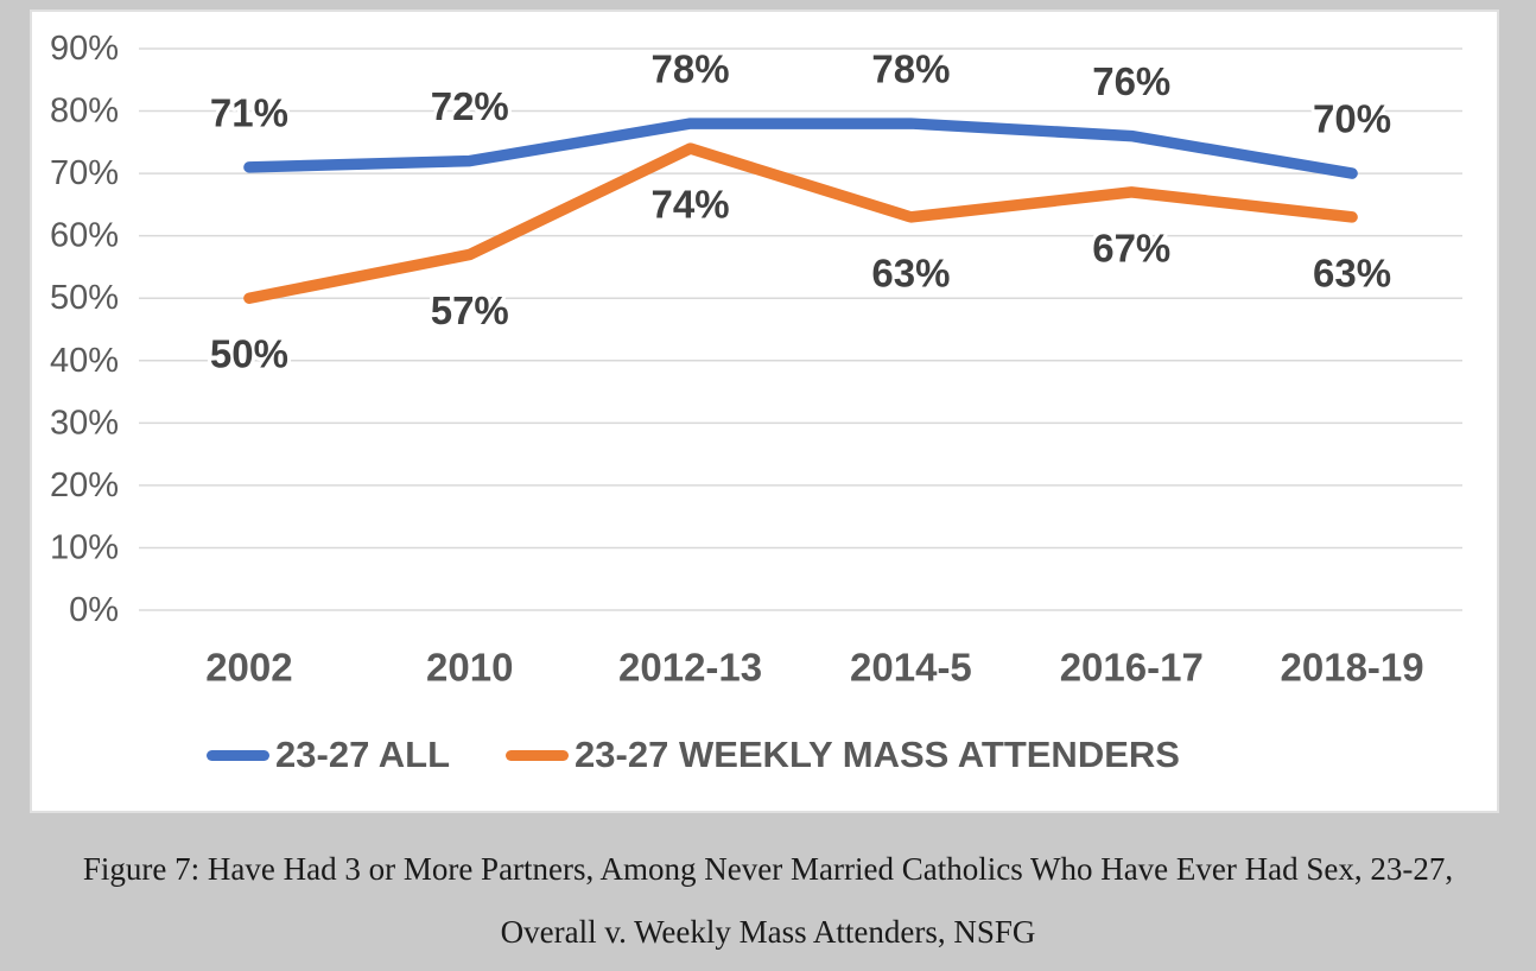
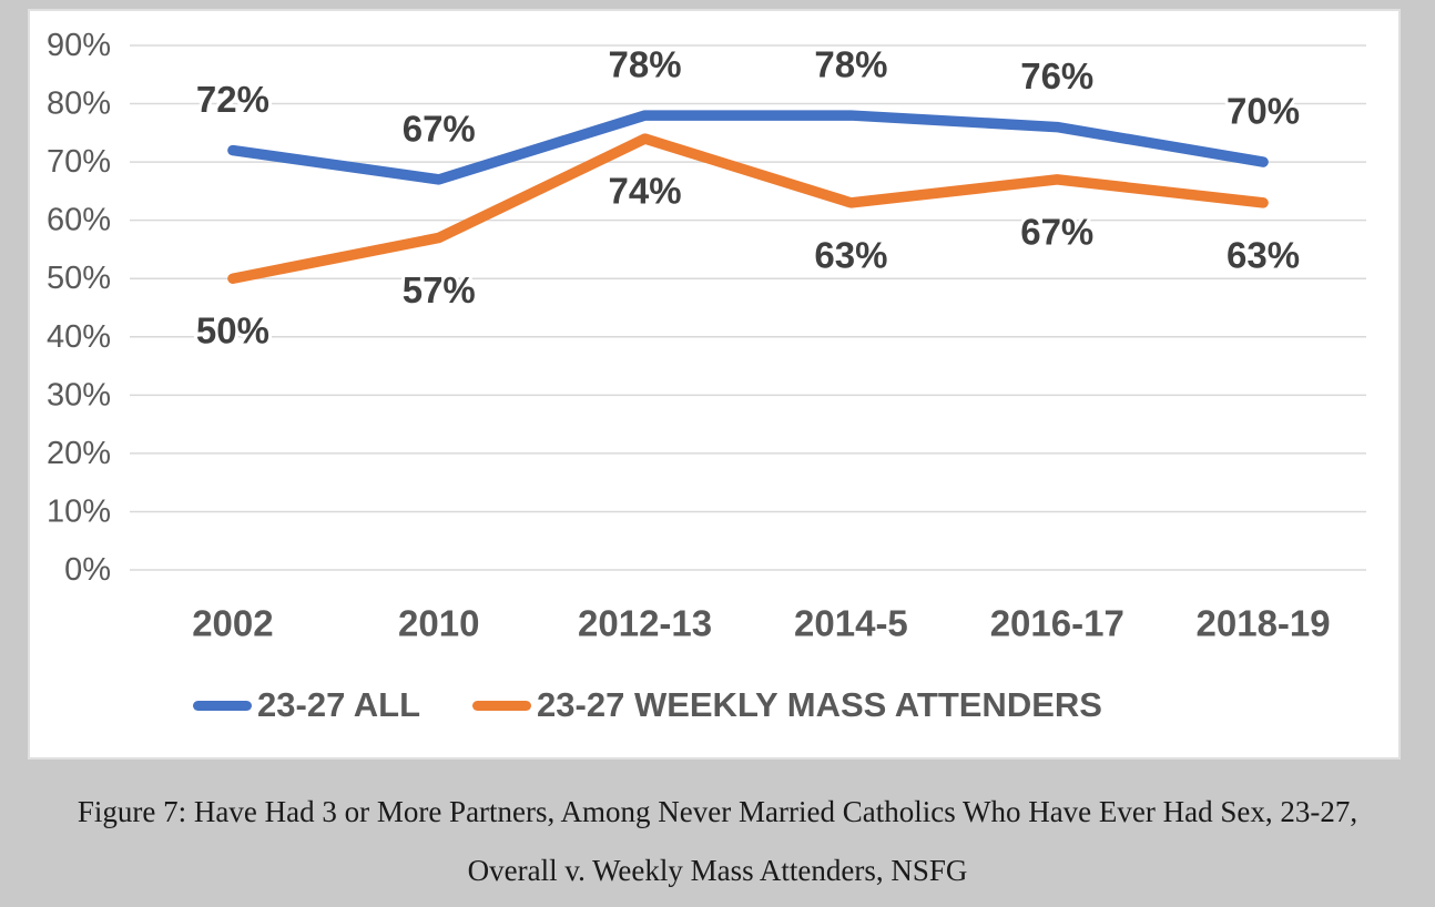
23-27 ALL/2002: 71% -> 72%
23-27 ALL/2010: 72% -> 67%
